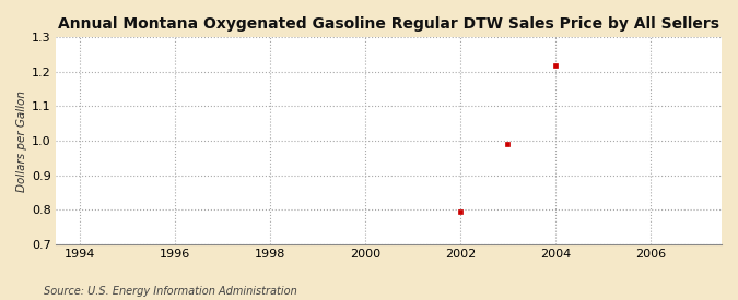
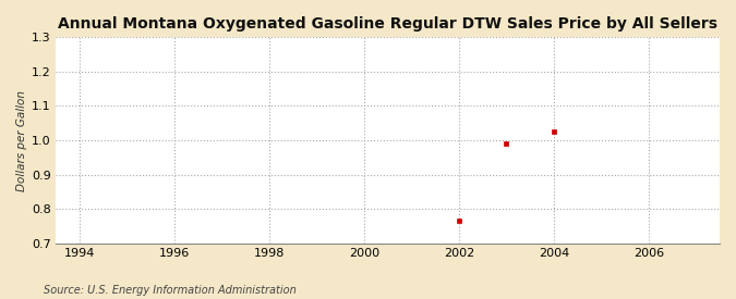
2002: 0.793 -> 0.765
2004: 1.218 -> 1.025
